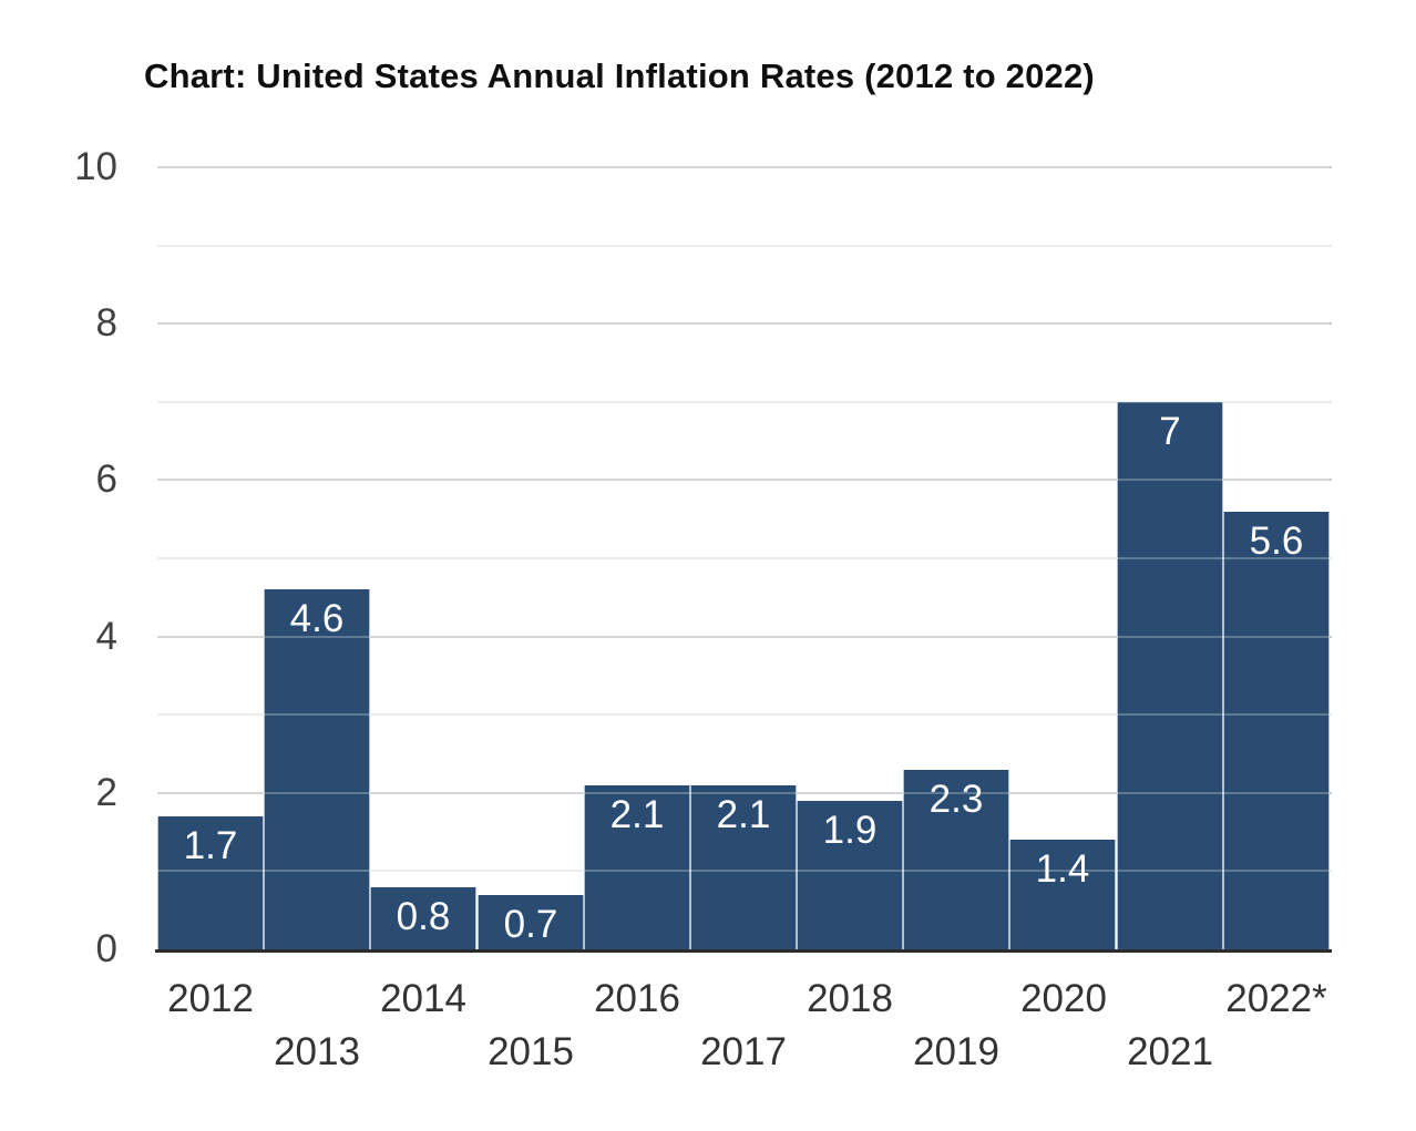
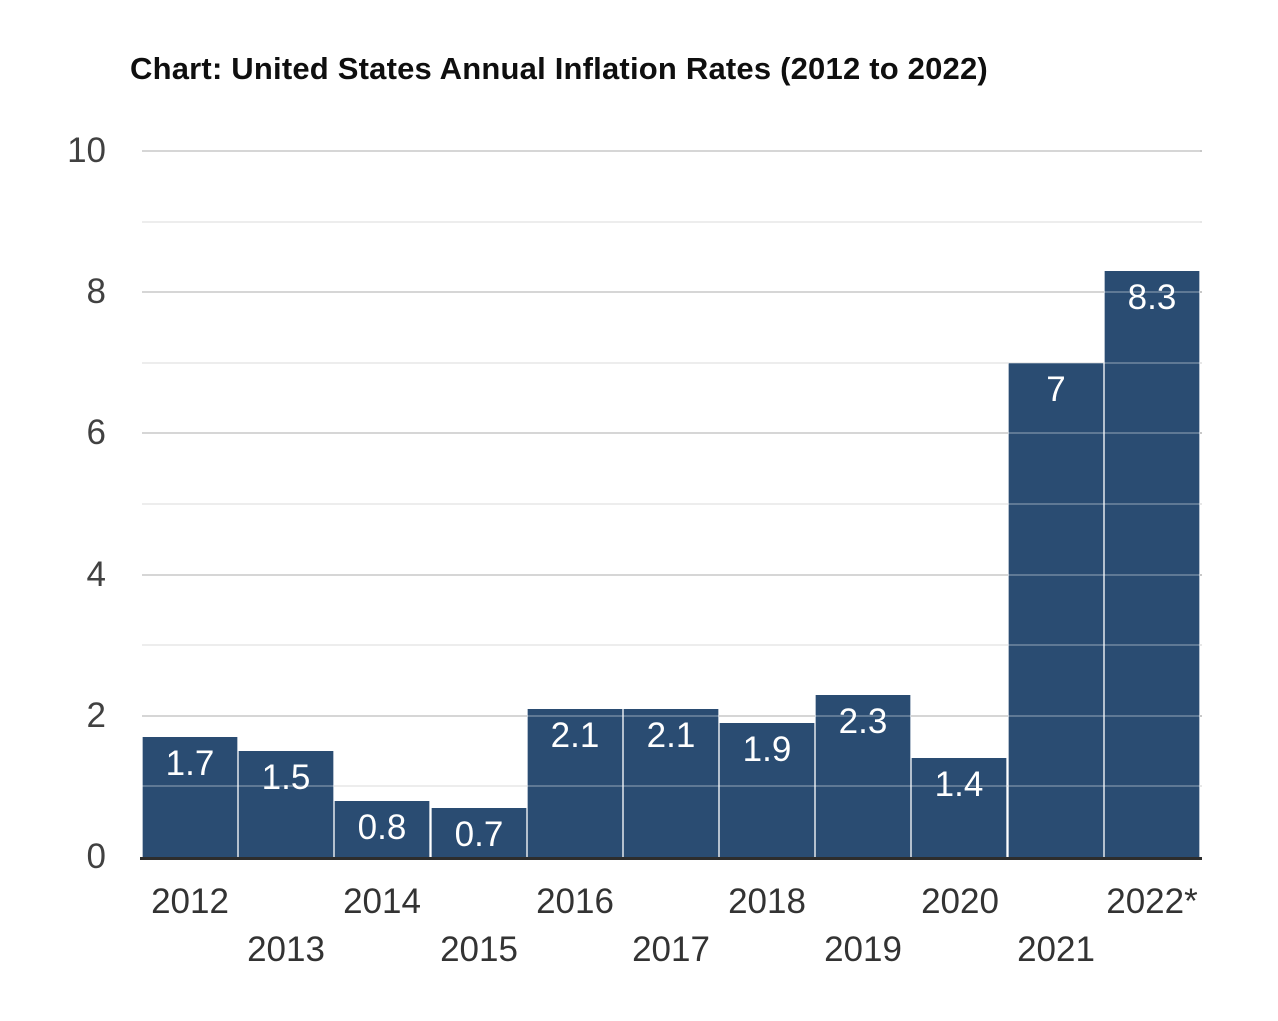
2013: 4.6 -> 1.5
2022*: 5.6 -> 8.3
